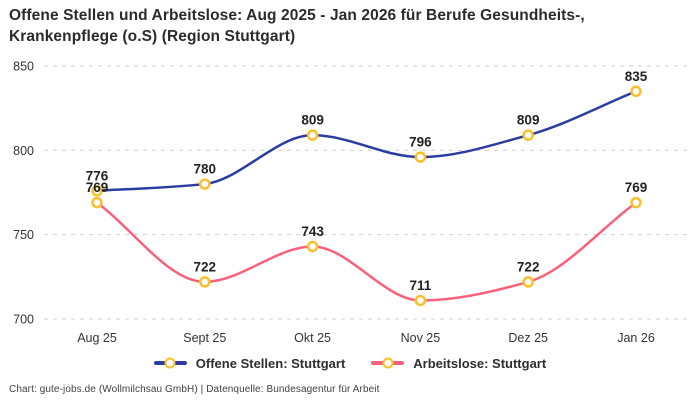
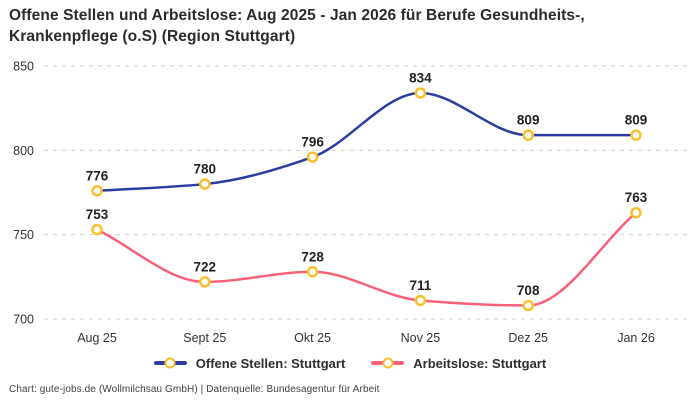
Arbeitslose: Stuttgart/Aug 25: 769 -> 753
Offene Stellen: Stuttgart/Okt 25: 809 -> 796
Arbeitslose: Stuttgart/Okt 25: 743 -> 728
Offene Stellen: Stuttgart/Nov 25: 796 -> 834
Arbeitslose: Stuttgart/Dez 25: 722 -> 708
Offene Stellen: Stuttgart/Jan 26: 835 -> 809
Arbeitslose: Stuttgart/Jan 26: 769 -> 763
